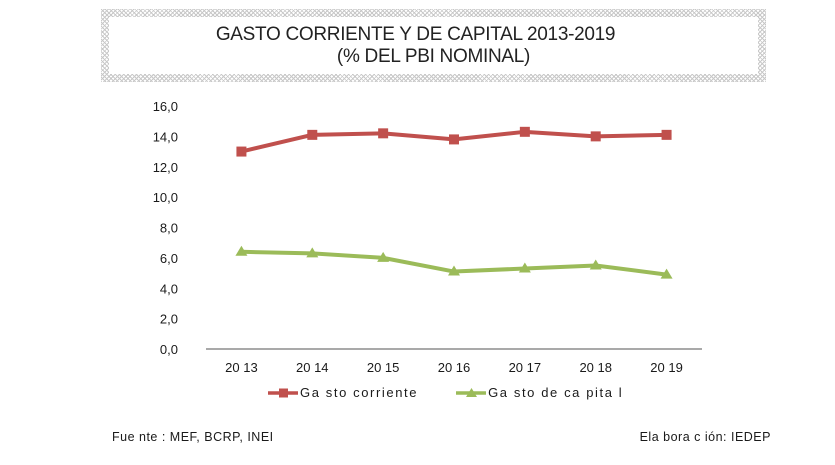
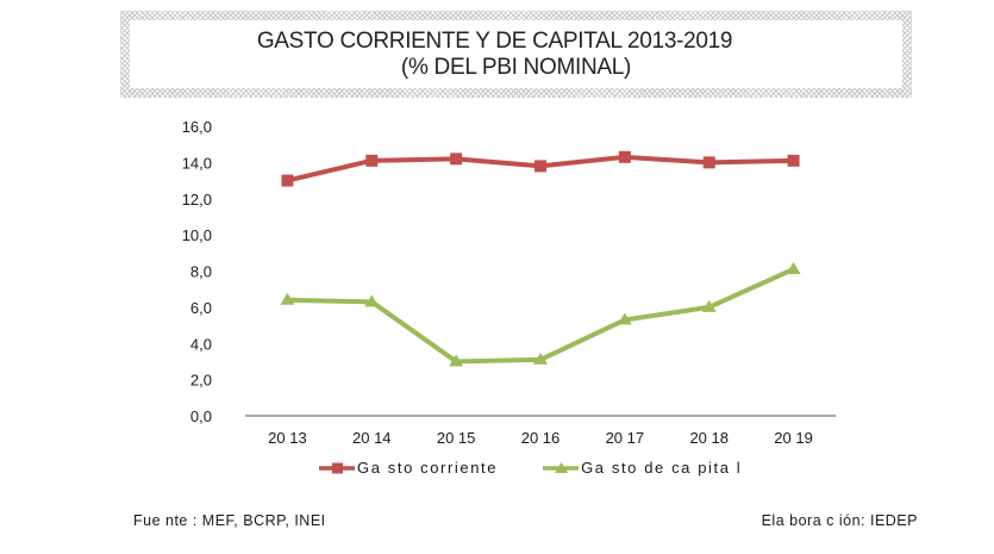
Gasto de capital/2015: 6,0 -> 3,0
Gasto de capital/2016: 5,1 -> 3,1
Gasto de capital/2018: 5,5 -> 6,0
Gasto de capital/2019: 4,9 -> 8,1
